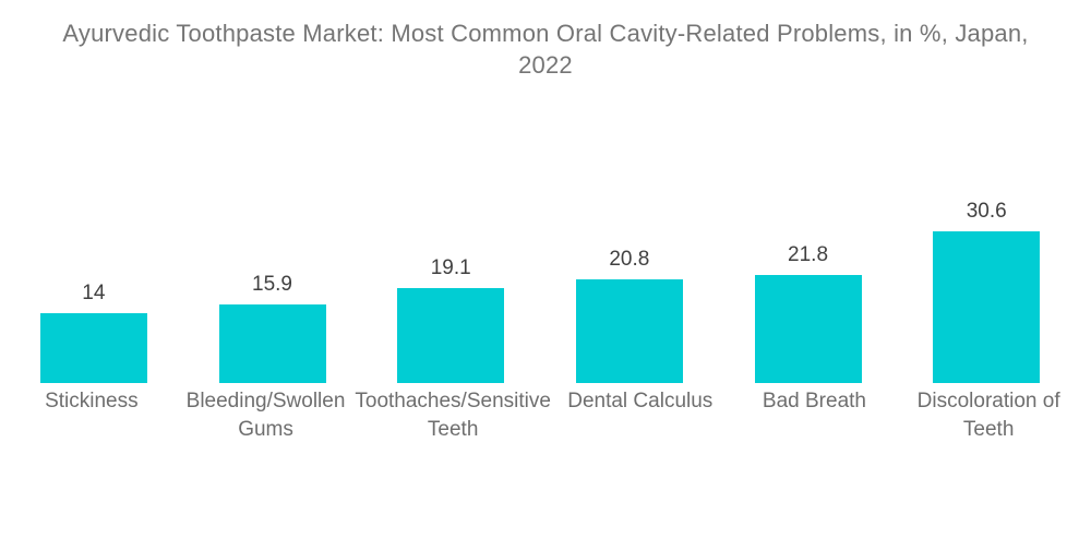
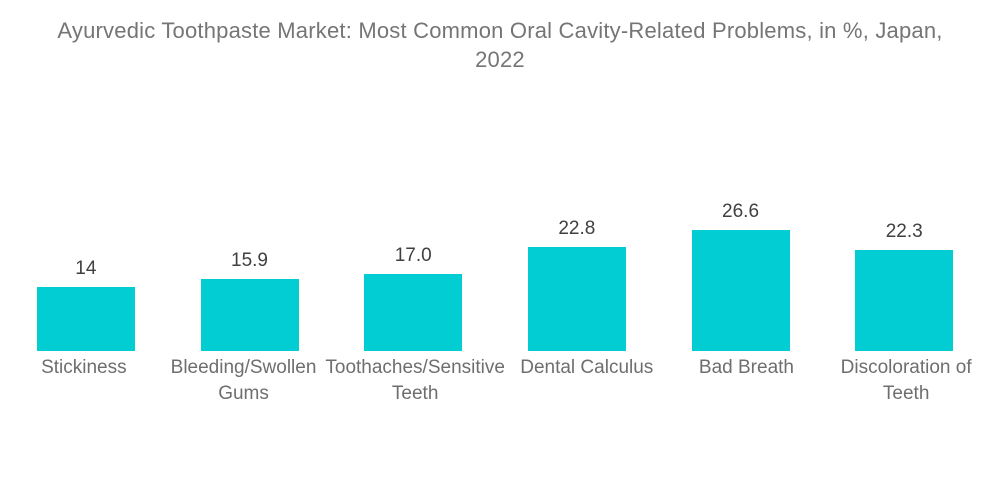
Toothaches/Sensitive Teeth: 19.1 -> 17.0
Dental Calculus: 20.8 -> 22.8
Bad Breath: 21.8 -> 26.6
Discoloration of Teeth: 30.6 -> 22.3
